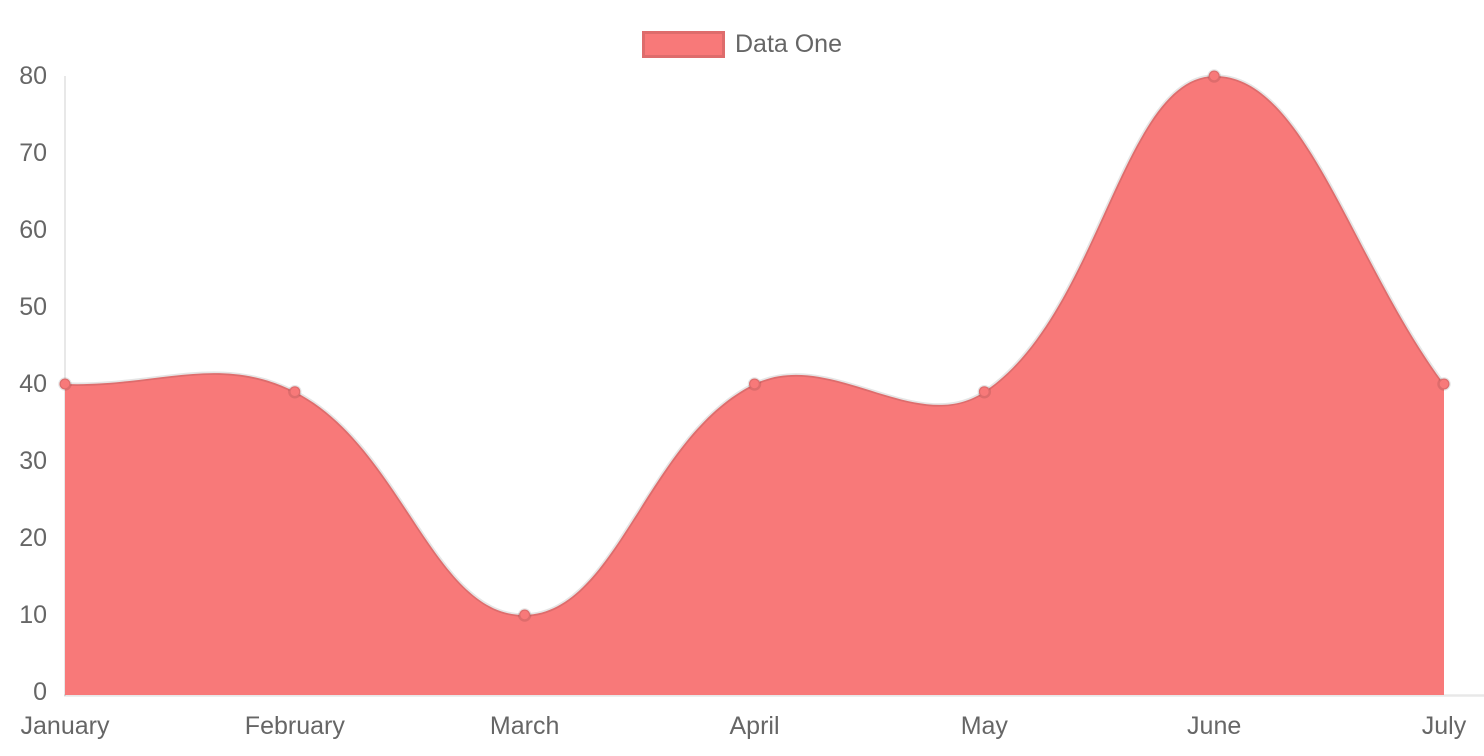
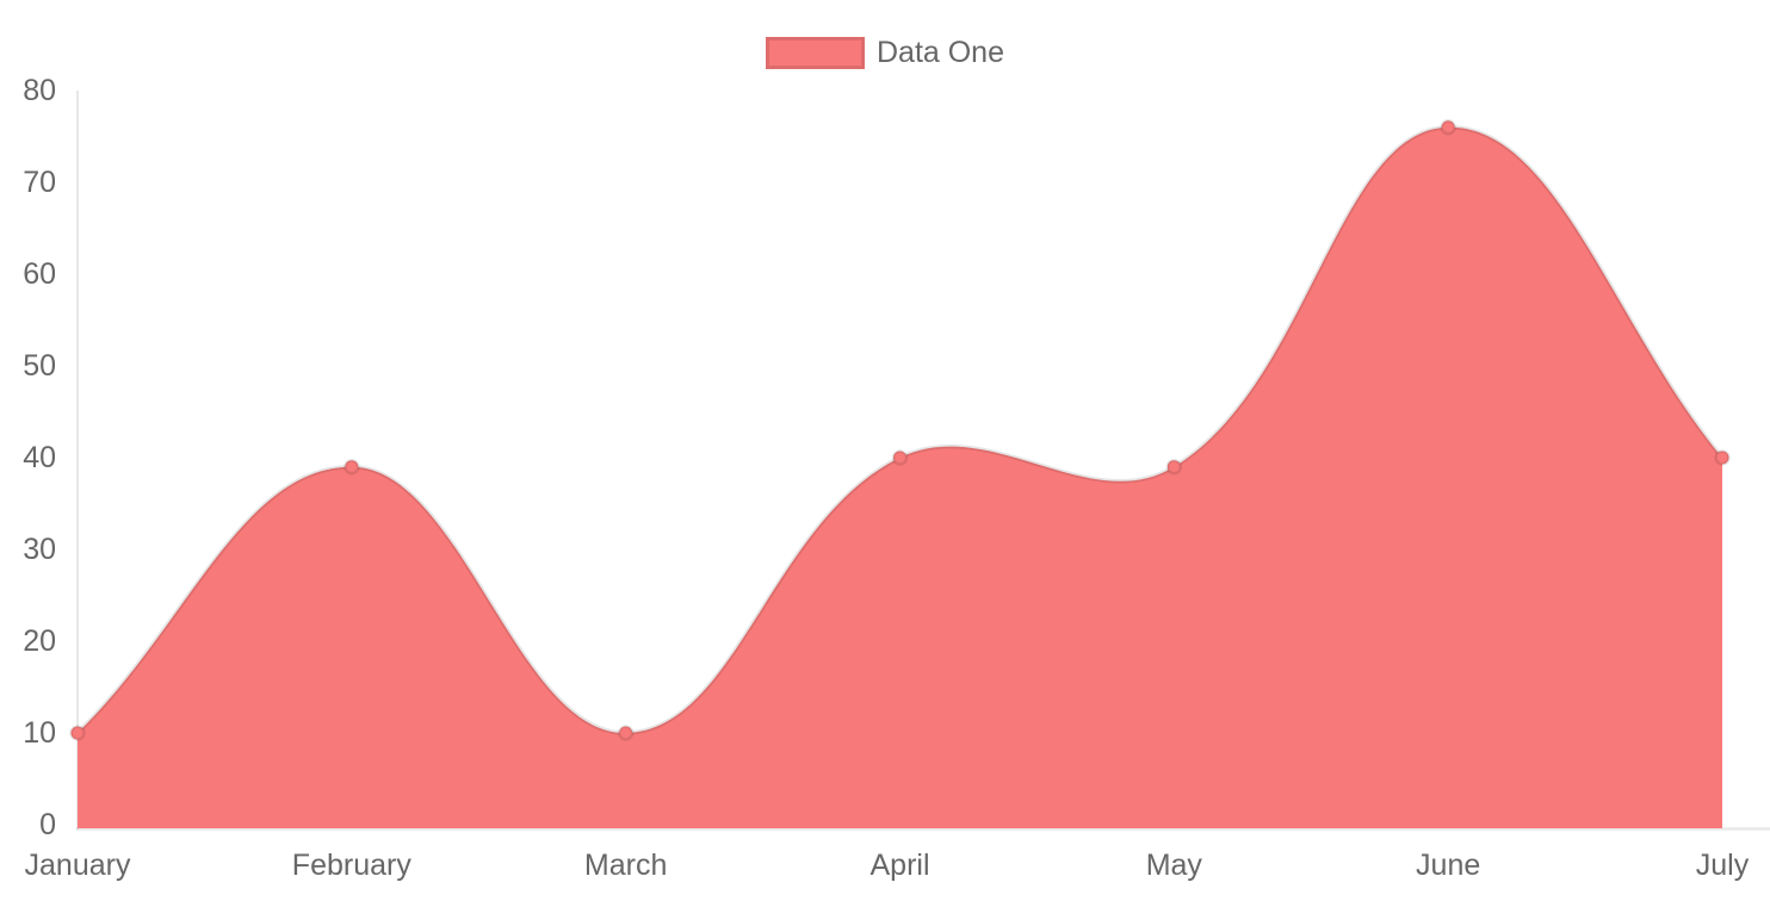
January: 40 -> 10
June: 80 -> 76
